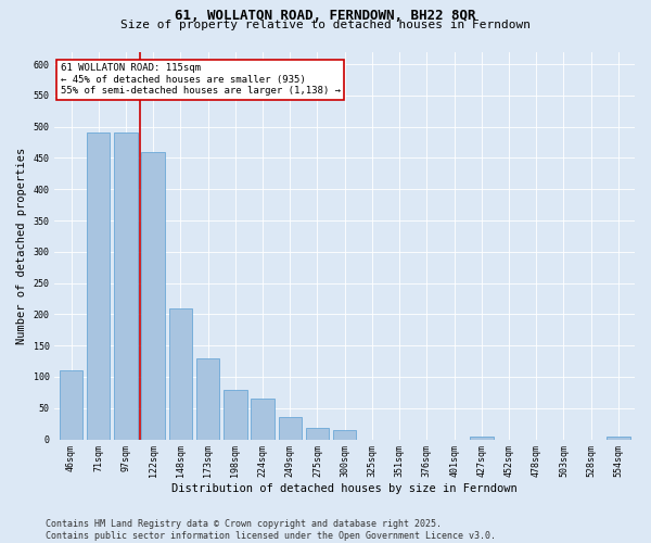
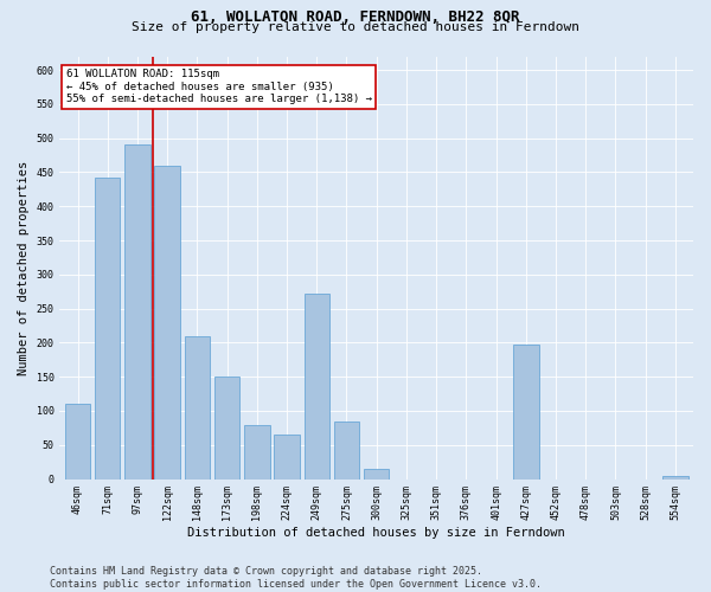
71sqm: 490 -> 442
173sqm: 130 -> 150
249sqm: 35 -> 272
275sqm: 18 -> 84
427sqm: 5 -> 198
